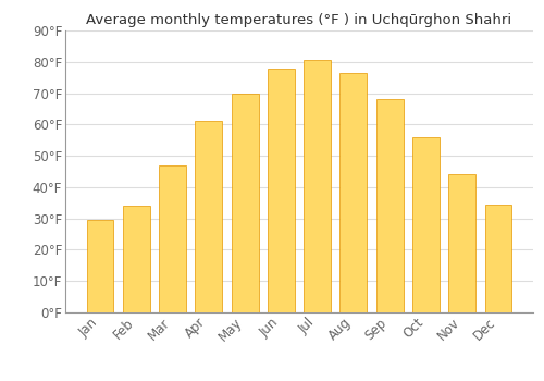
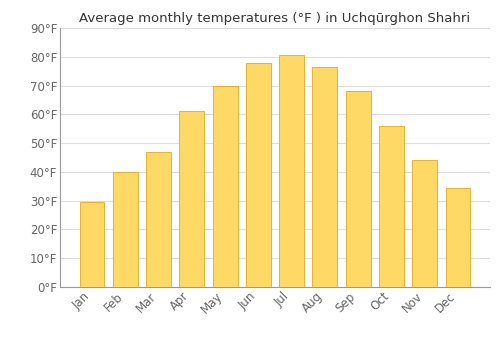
Feb: 34.0°F -> 40.0°F
